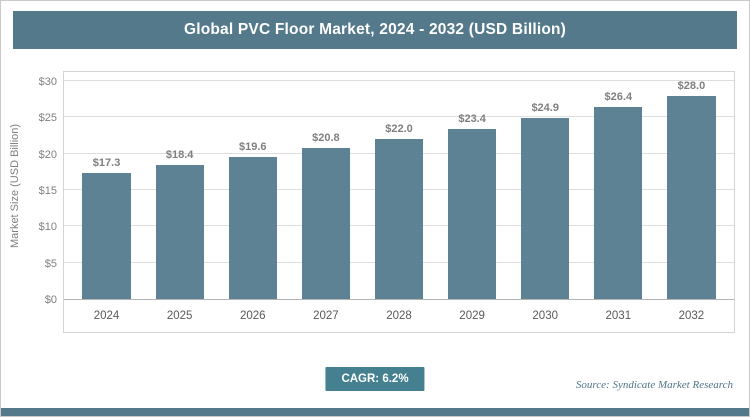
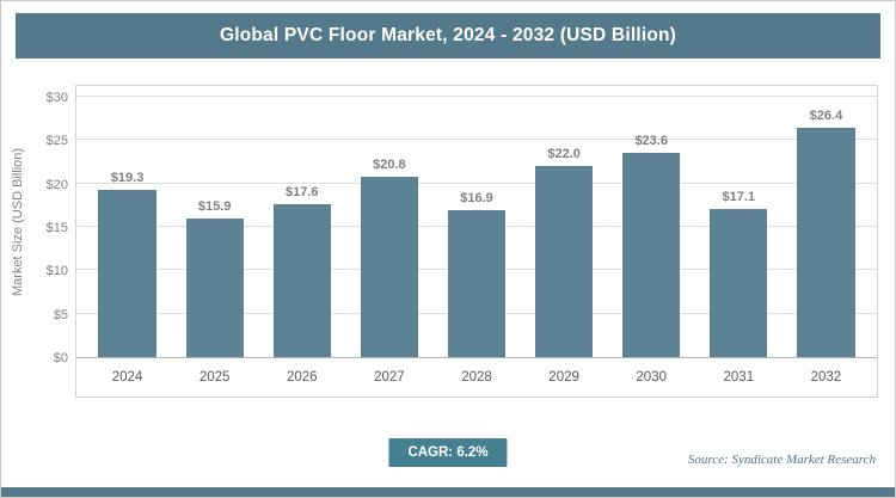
2024: $17.3 -> $19.3
2025: $18.4 -> $15.9
2026: $19.6 -> $17.6
2028: $22.0 -> $16.9
2029: $23.4 -> $22.0
2030: $24.9 -> $23.6
2031: $26.4 -> $17.1
2032: $28.0 -> $26.4
